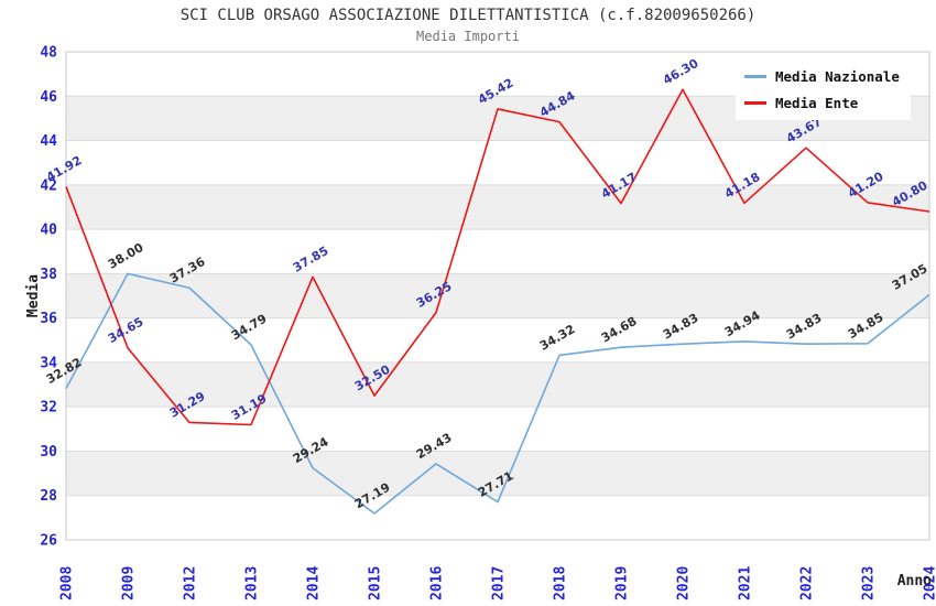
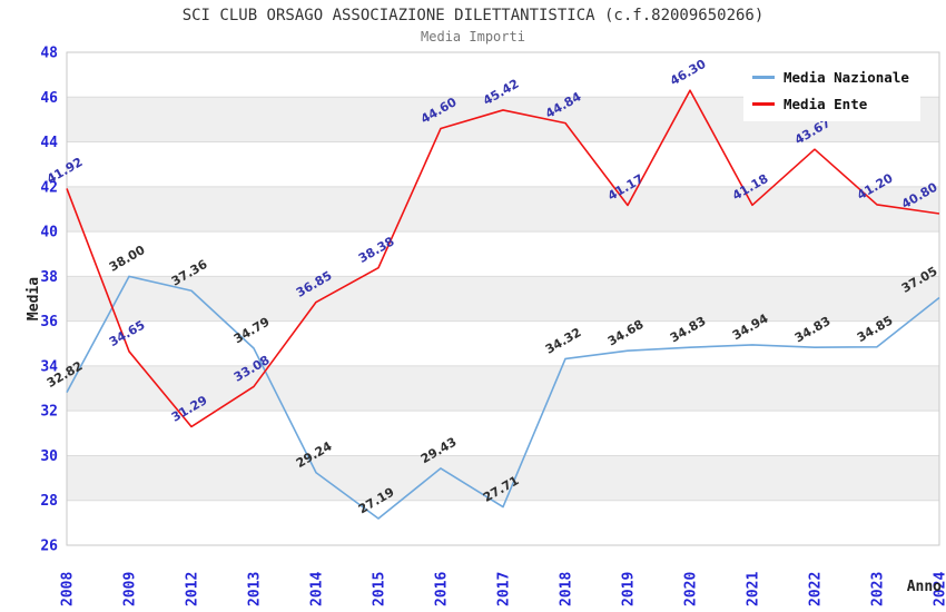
Media Ente/2013: 31.19 -> 33.08
Media Ente/2014: 37.85 -> 36.85
Media Ente/2015: 32.50 -> 38.38
Media Ente/2016: 36.25 -> 44.60
